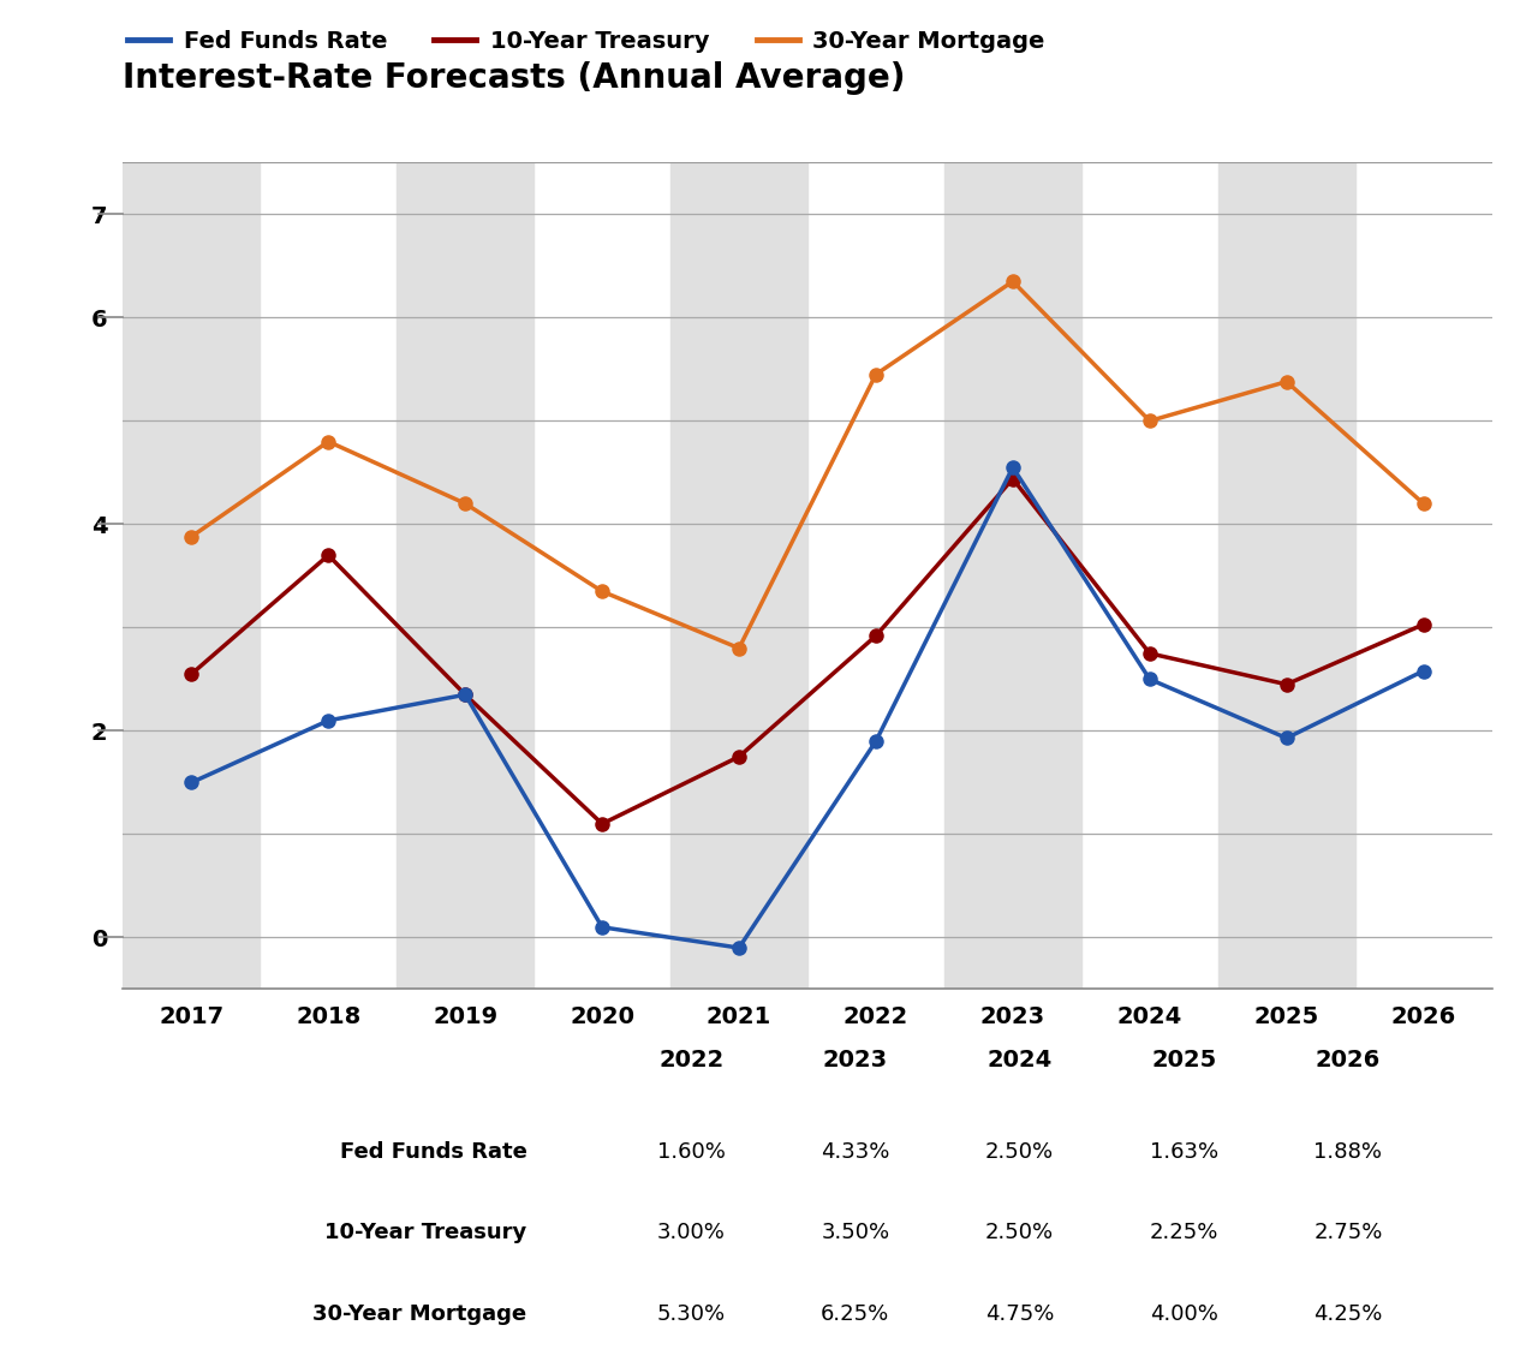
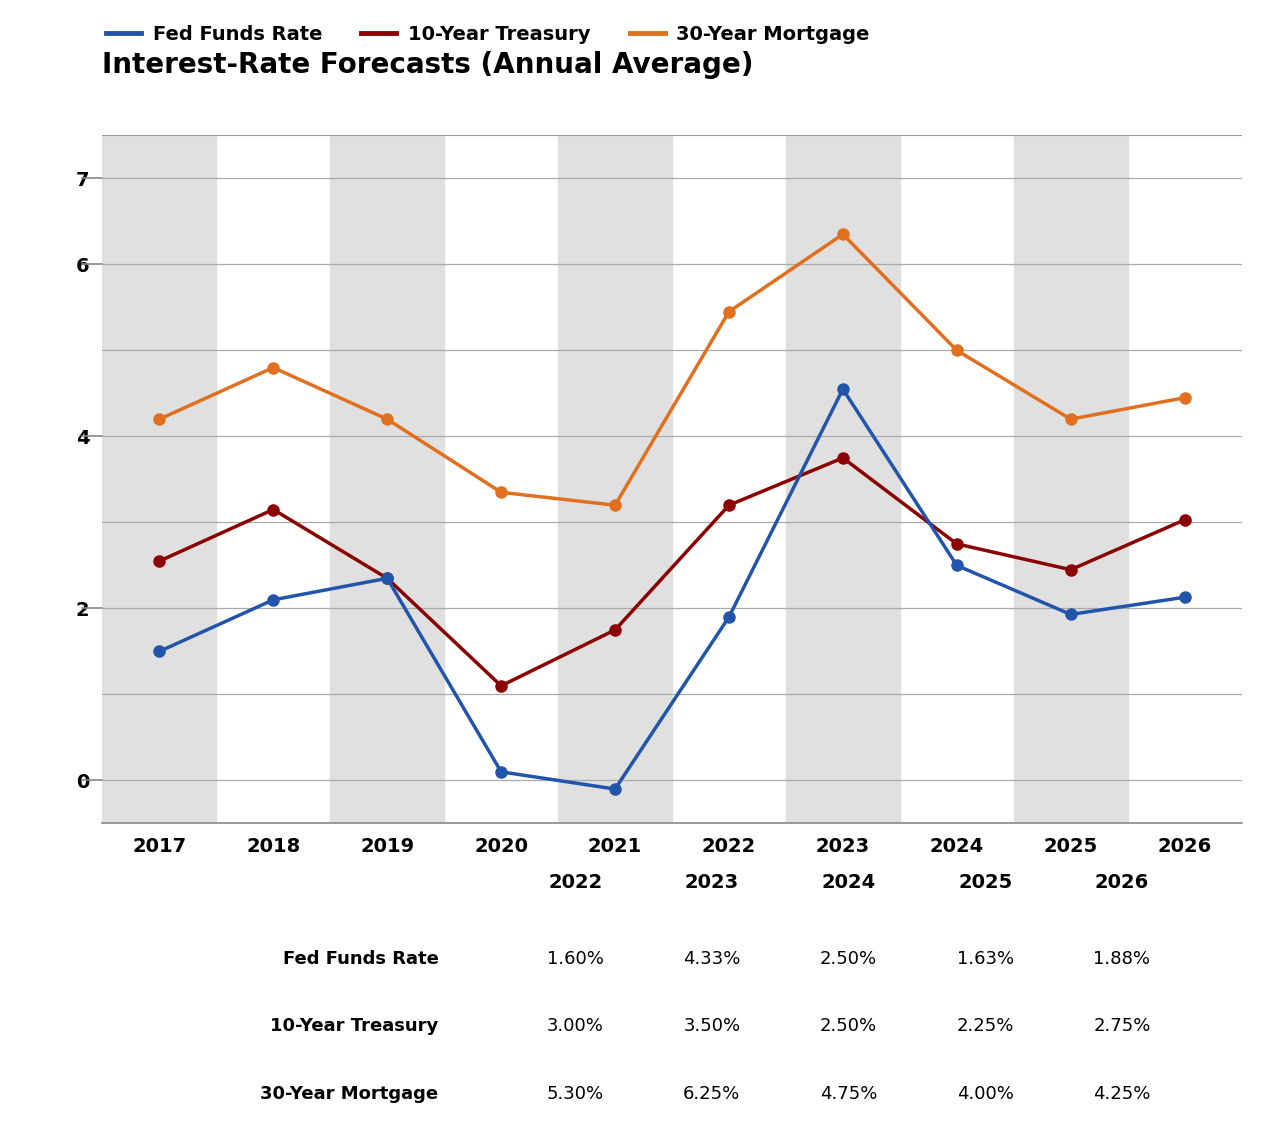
30-Year Mortgage/2017: 3.88 -> 4.20
10-Year Treasury/2018: 3.70 -> 3.15
30-Year Mortgage/2021: 2.80 -> 3.20
10-Year Treasury/2022: 2.92 -> 3.20
10-Year Treasury/2023: 4.44 -> 3.75
30-Year Mortgage/2025: 5.38 -> 4.20
Fed Funds Rate/2026: 2.58 -> 2.13
30-Year Mortgage/2026: 4.20 -> 4.45
